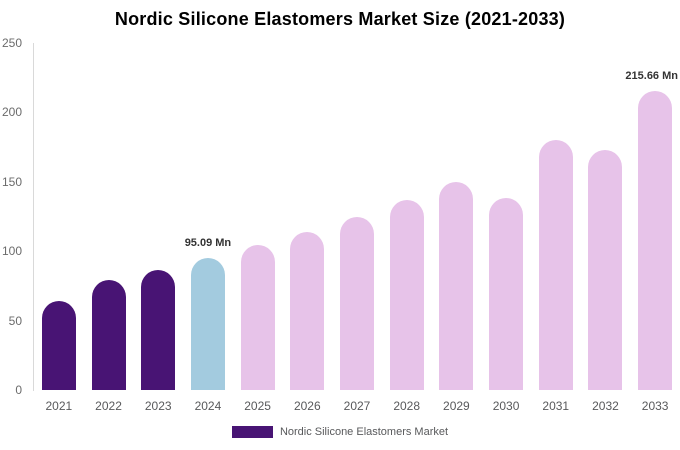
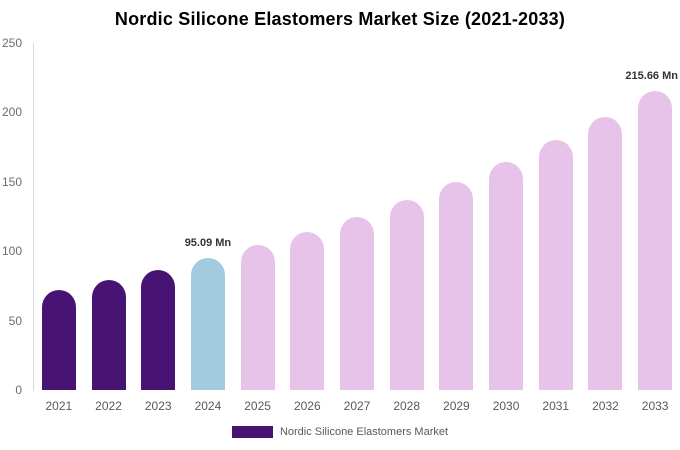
2021: 64 -> 72
2030: 138 -> 164
2032: 173 -> 197
